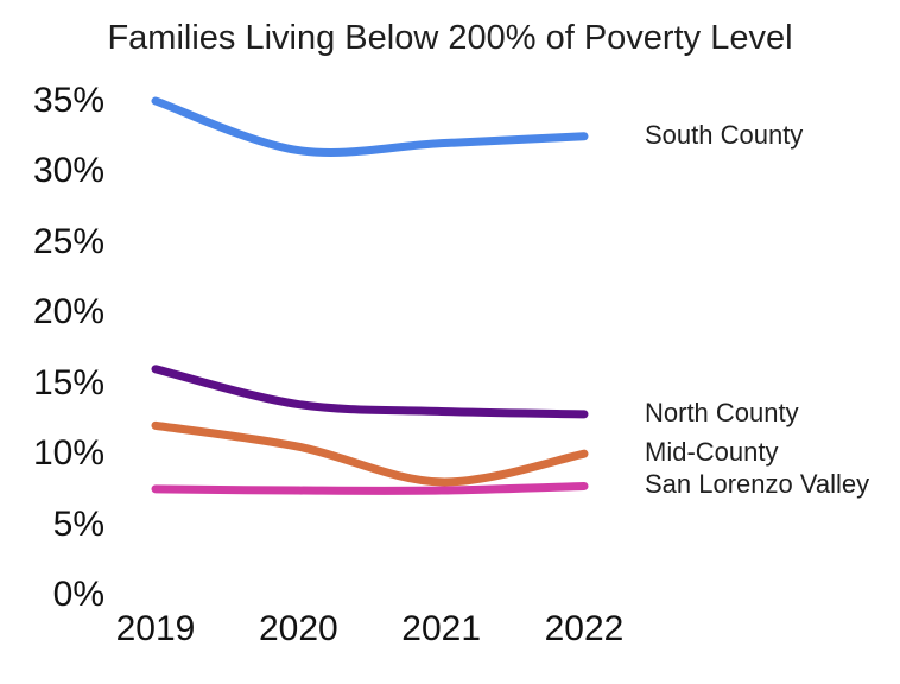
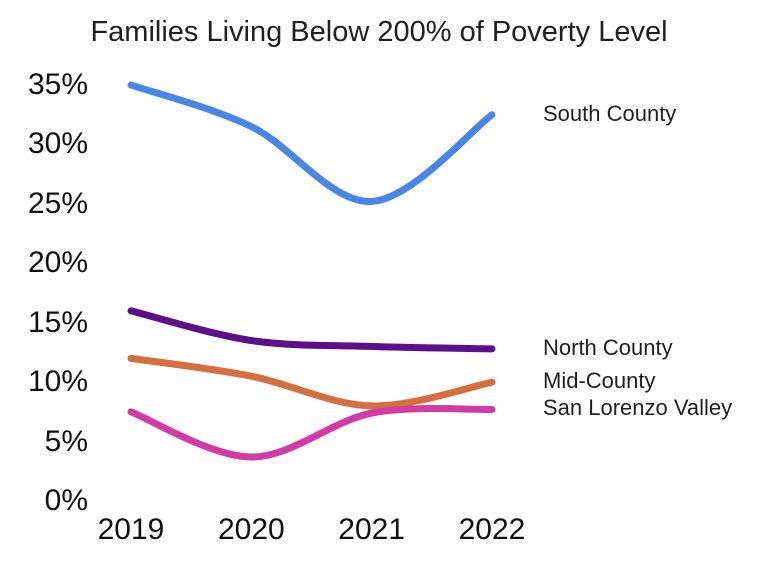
San Lorenzo Valley/2020: 7.4% -> 3.7%
South County/2021: 32.0% -> 25.2%
